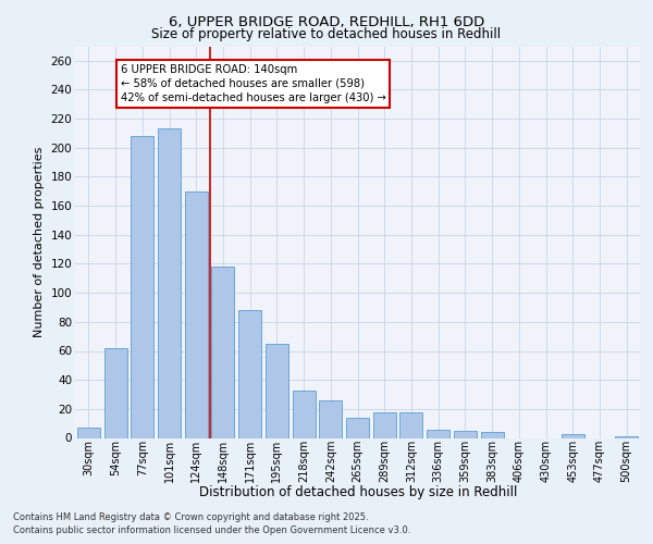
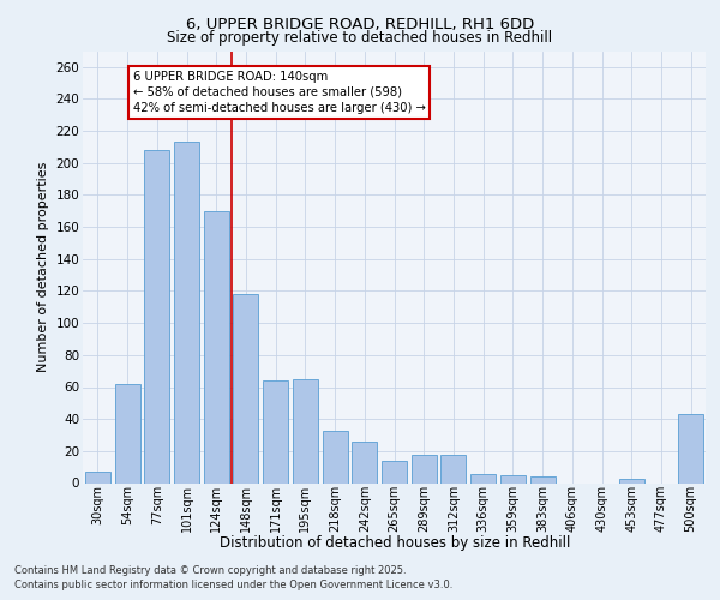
171sqm: 88 -> 64
500sqm: 1 -> 43
